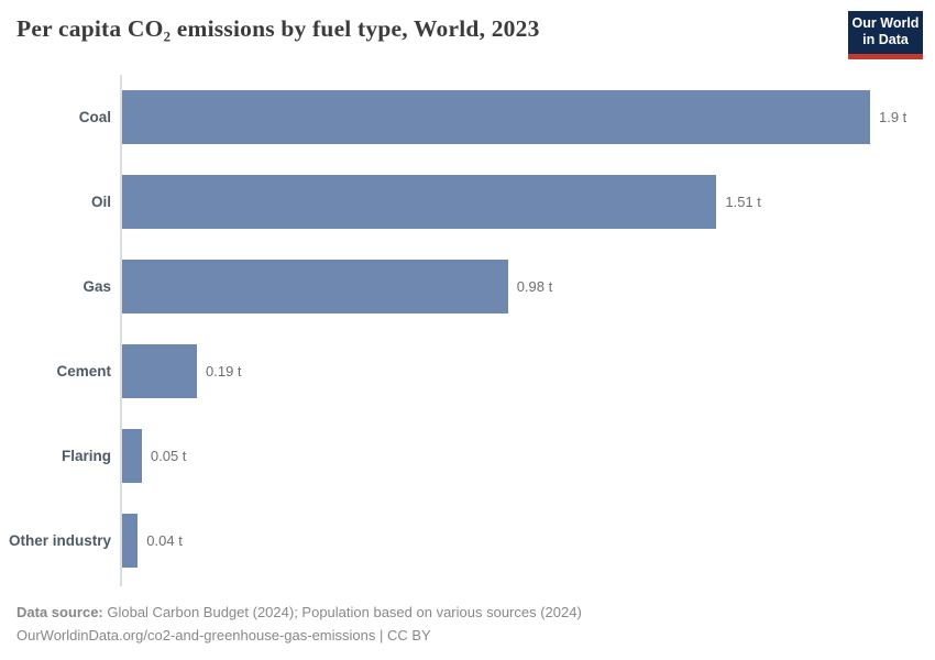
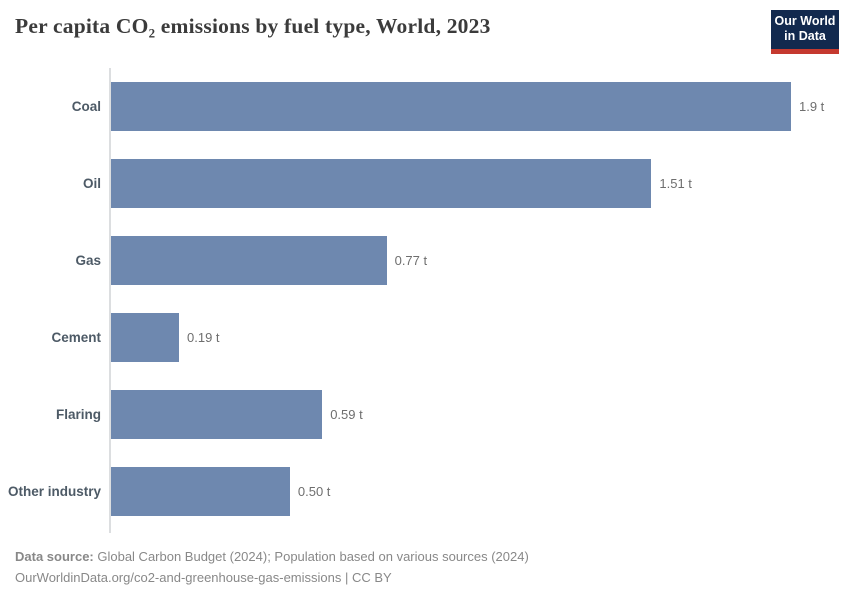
Gas: 0.98 -> 0.77
Flaring: 0.05 -> 0.59
Other industry: 0.04 -> 0.50
